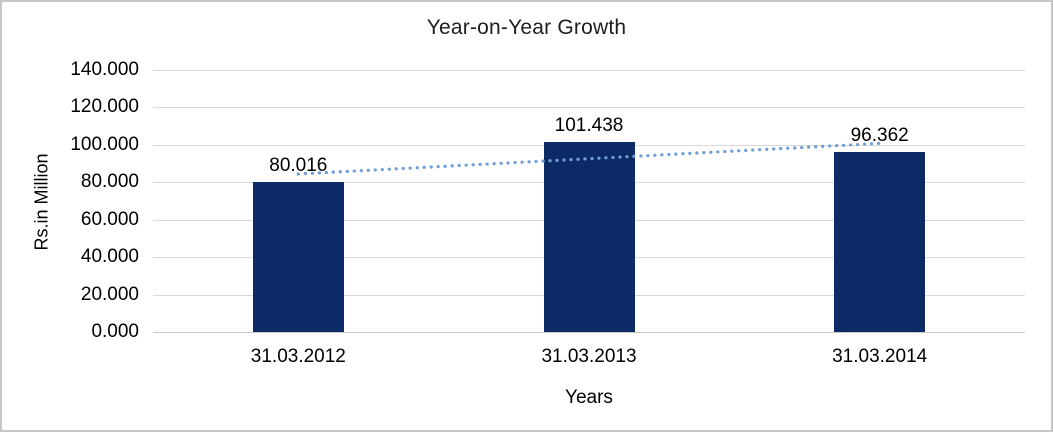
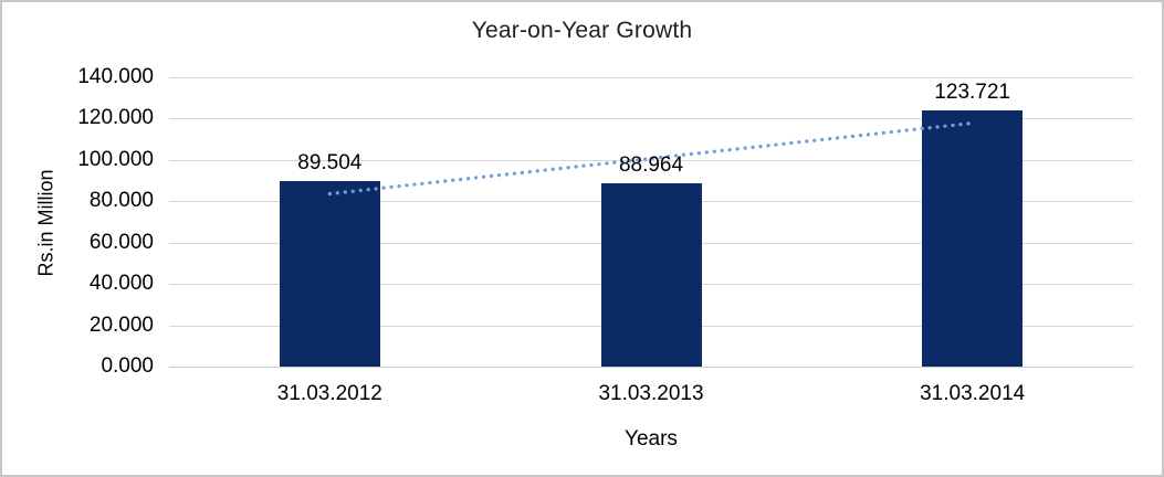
31.03.2012: 80.016 -> 89.504
31.03.2013: 101.438 -> 88.964
31.03.2014: 96.362 -> 123.721
